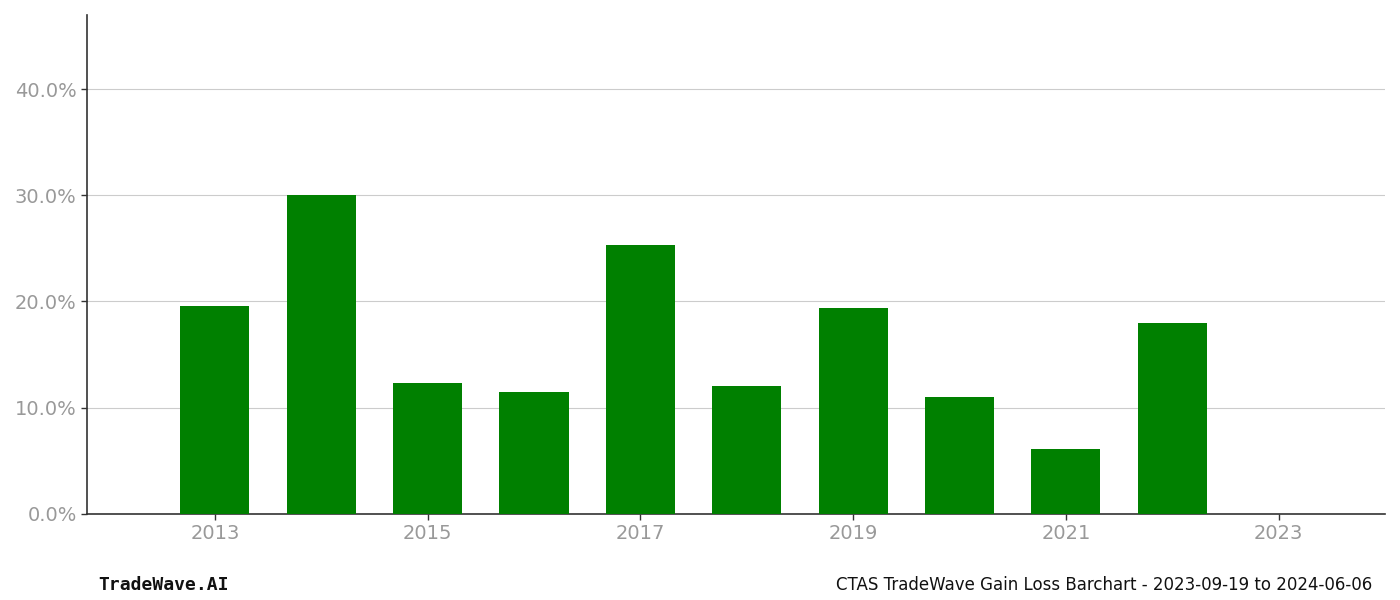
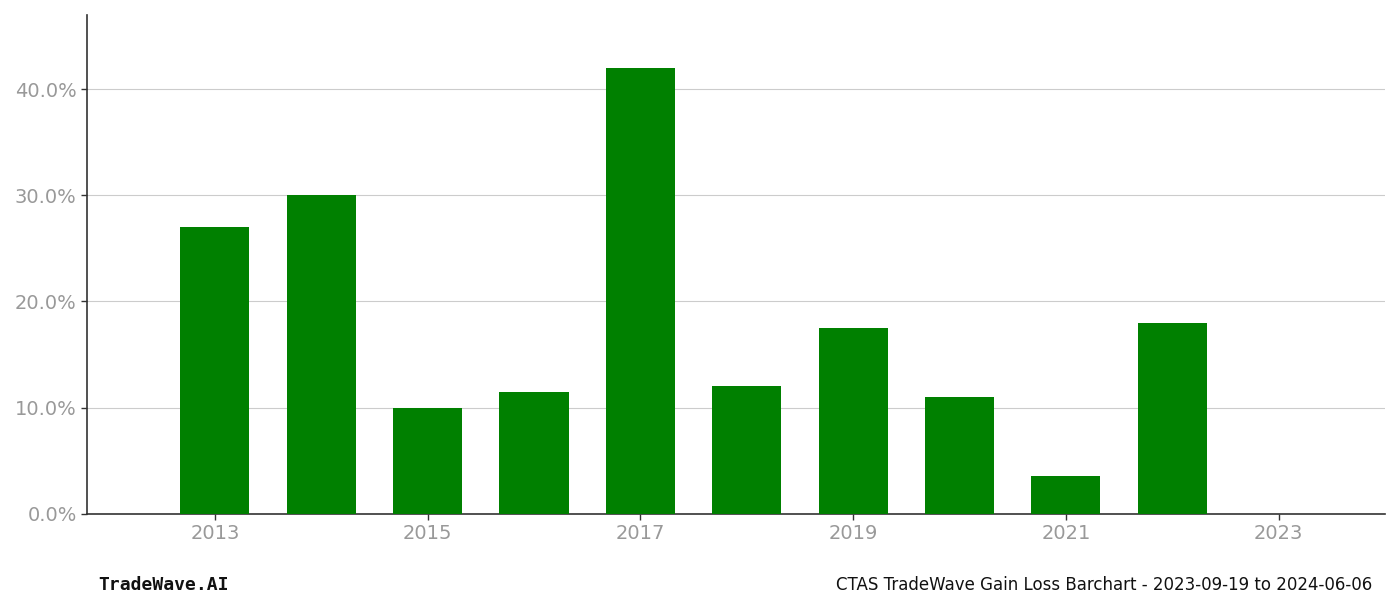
2013: 19.6% -> 27.0%
2015: 12.3% -> 10.0%
2017: 25.3% -> 42.0%
2019: 19.4% -> 17.5%
2021: 6.1% -> 3.5%
